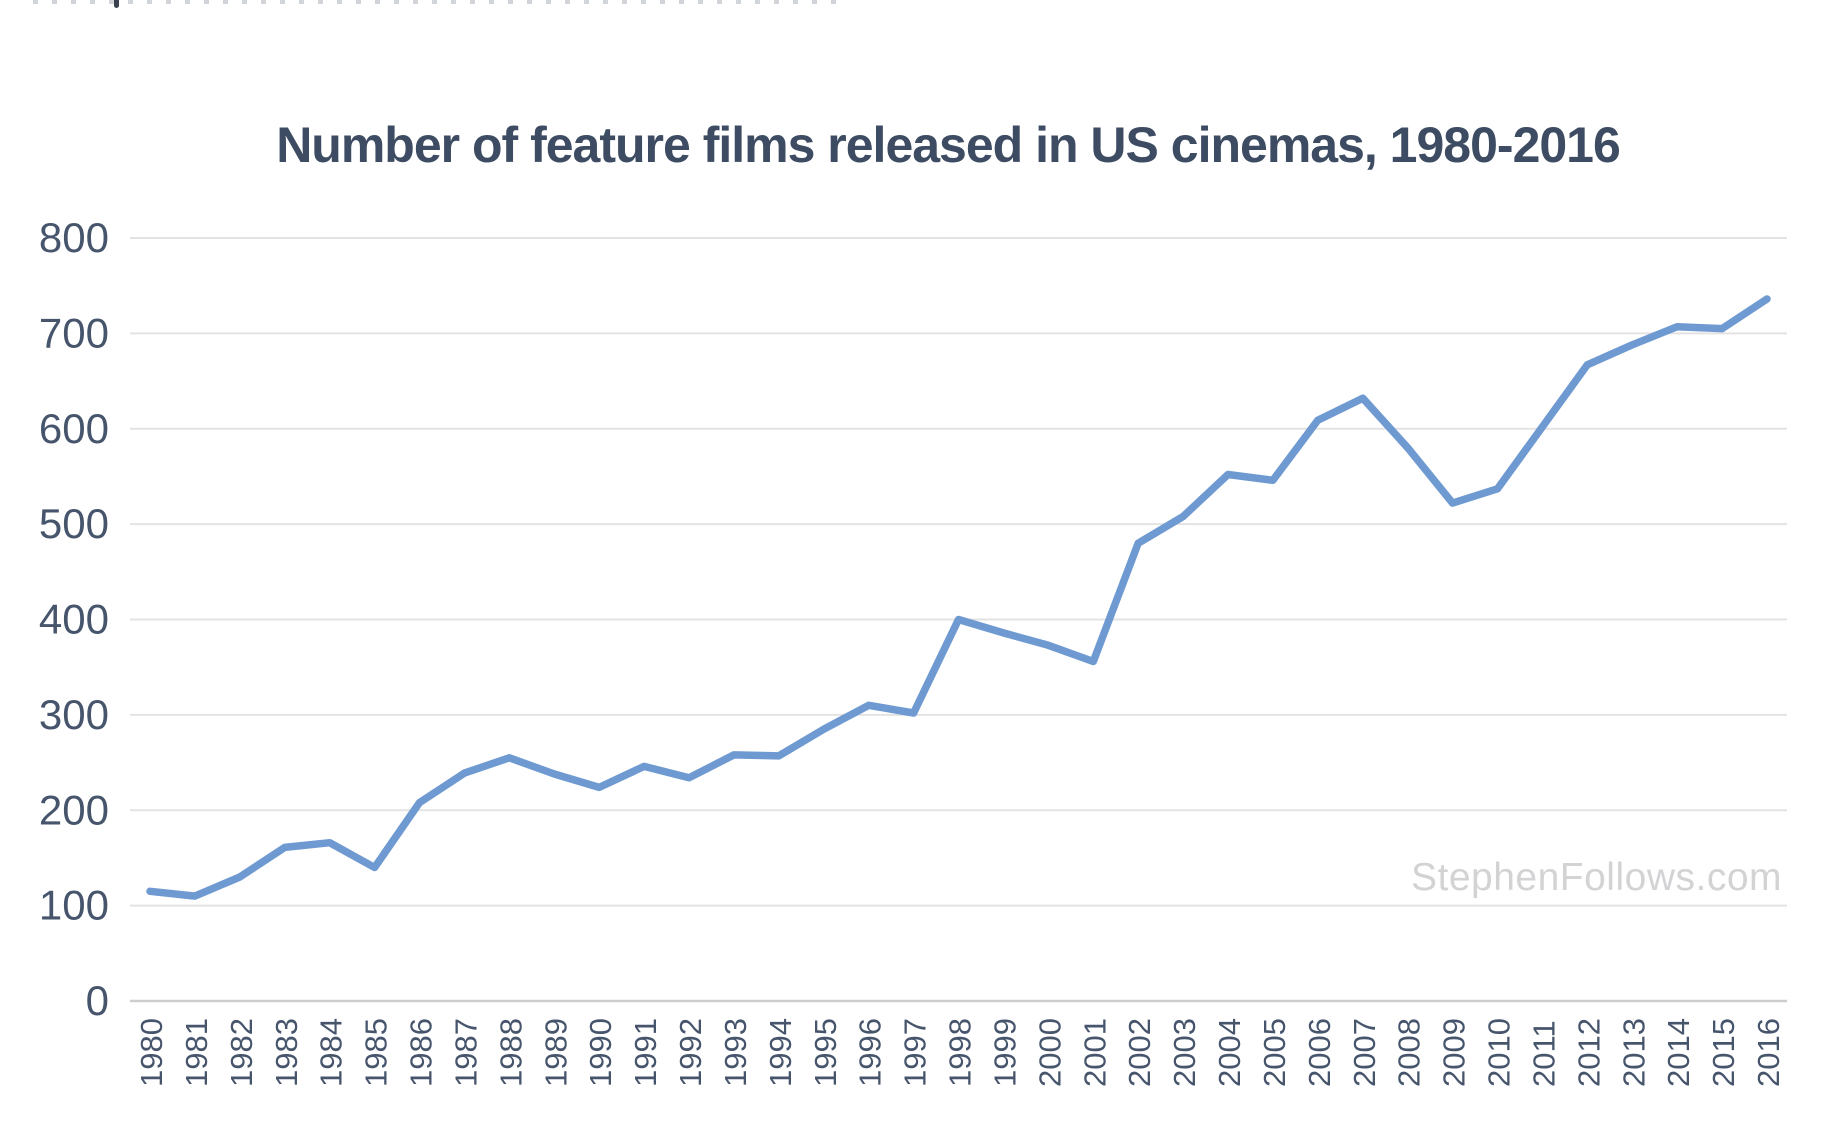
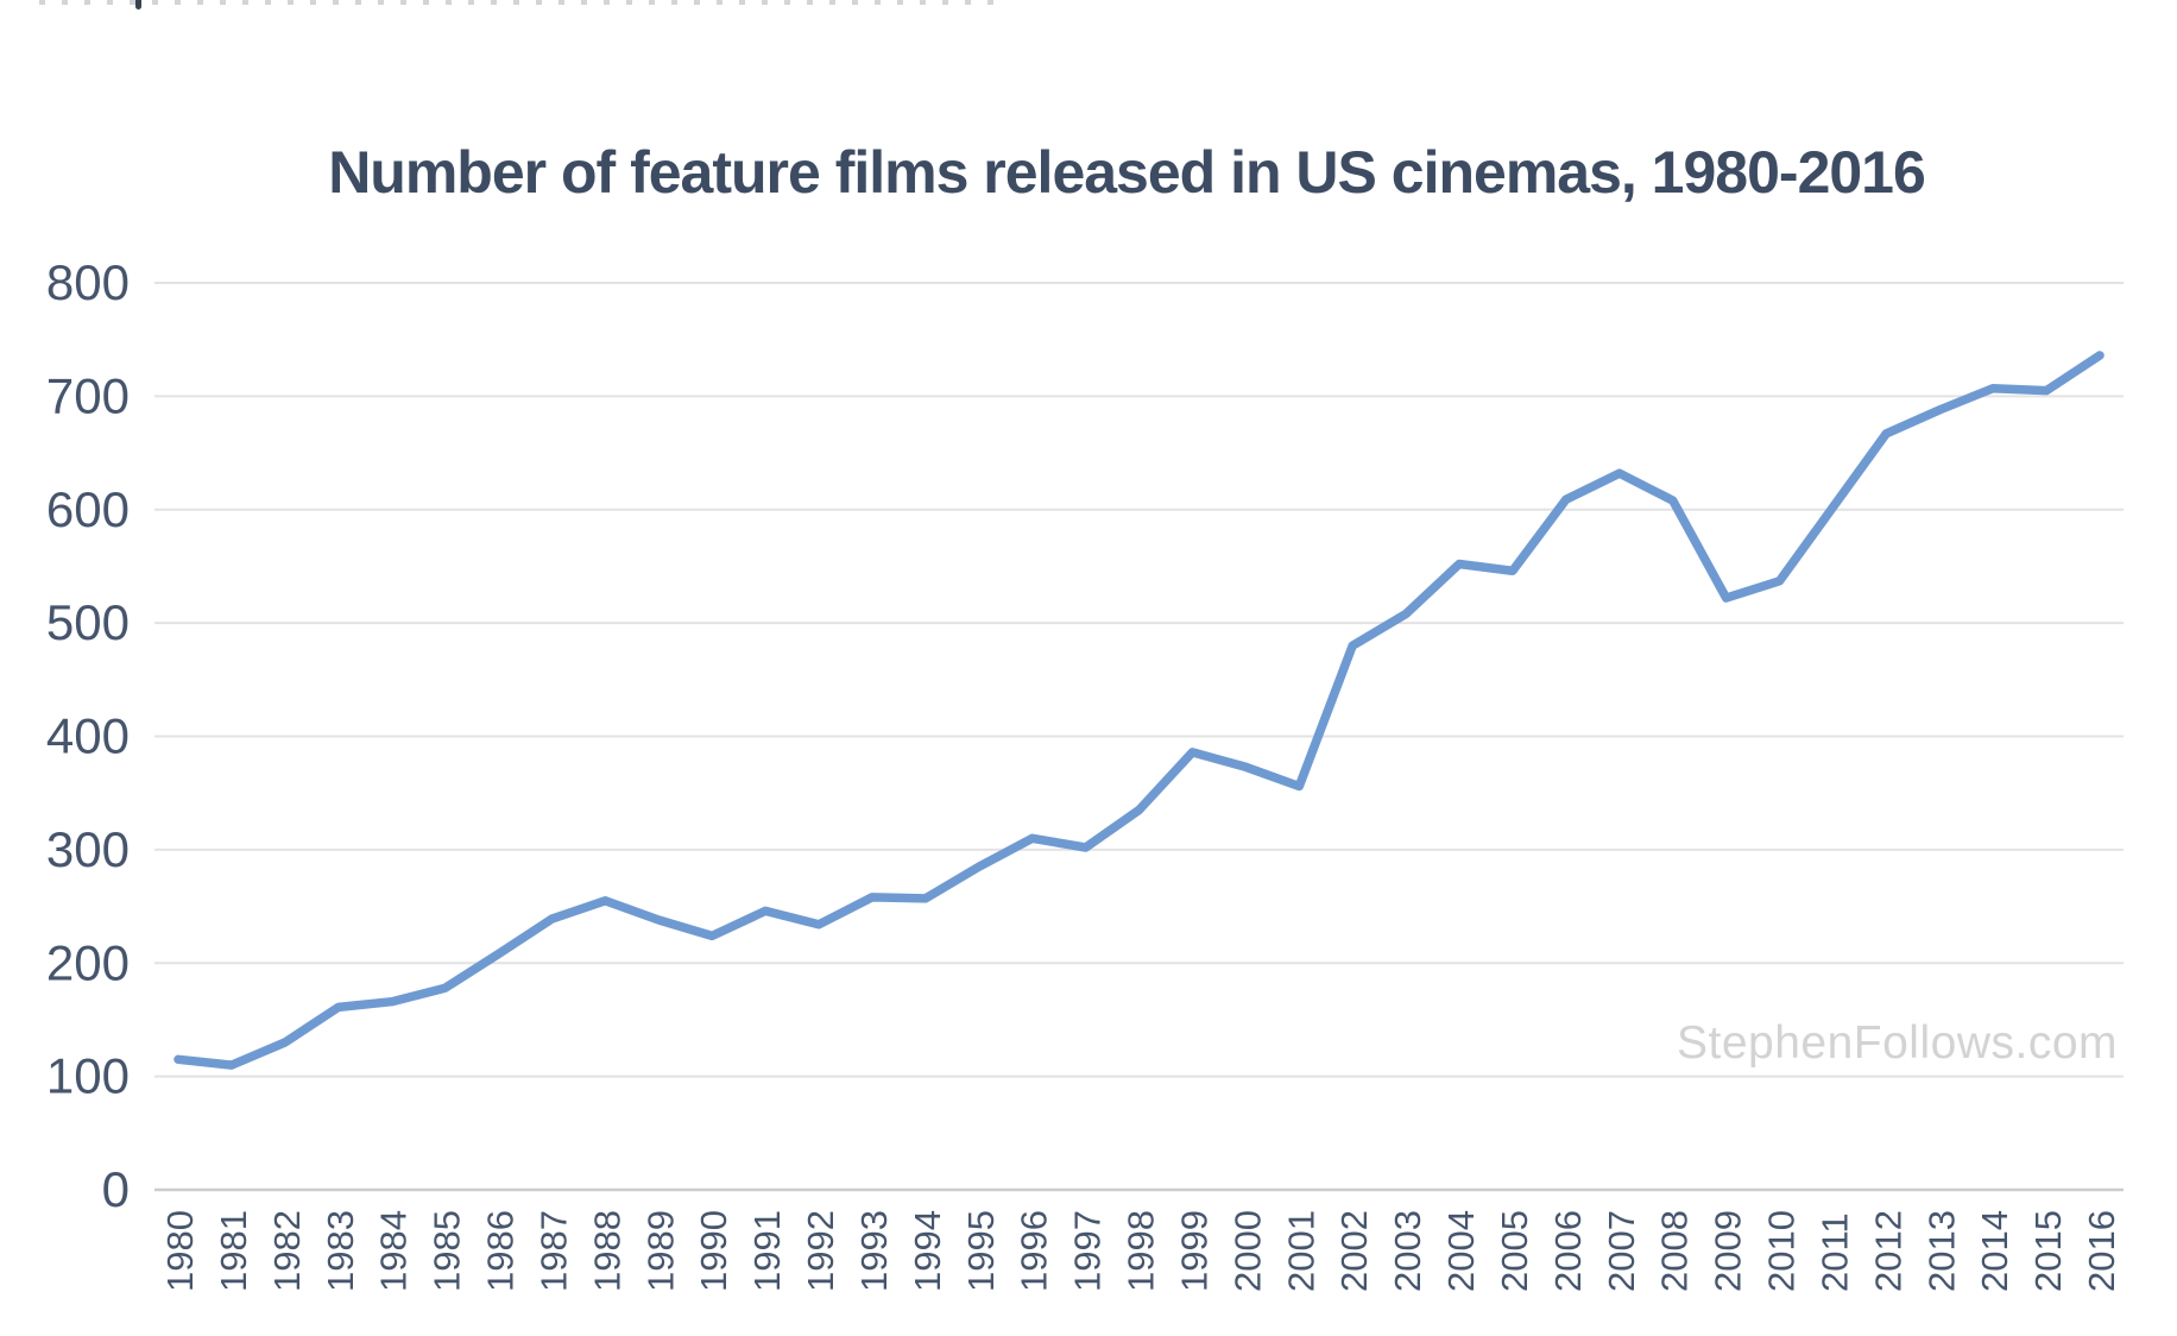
1985: 140 -> 180
1998: 400 -> 340
2008: 580 -> 610
